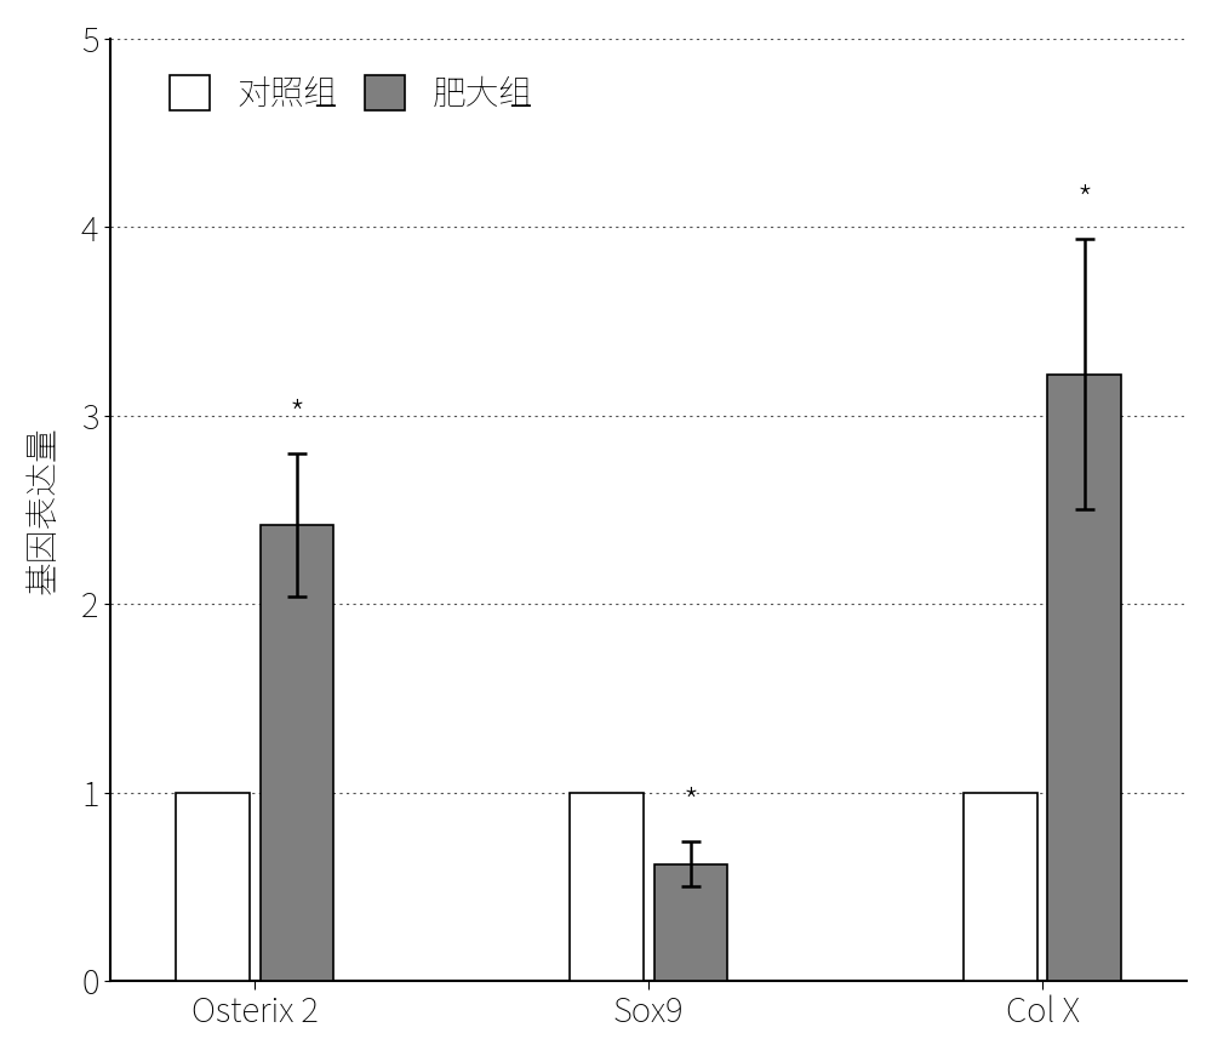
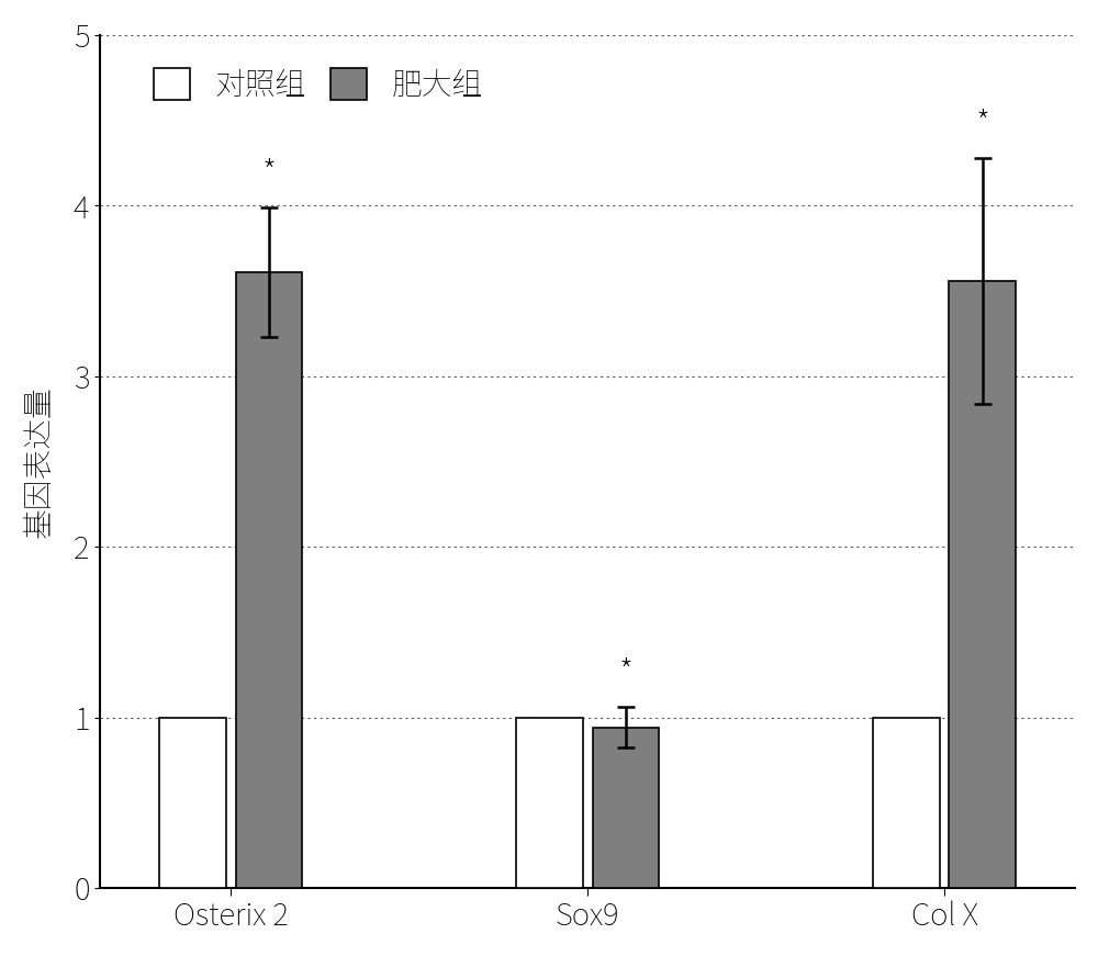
肥大组/Osterix 2: 2.42 -> 3.61
肥大组/Sox9: 0.62 -> 0.94
肥大组/Col X: 3.22 -> 3.56
